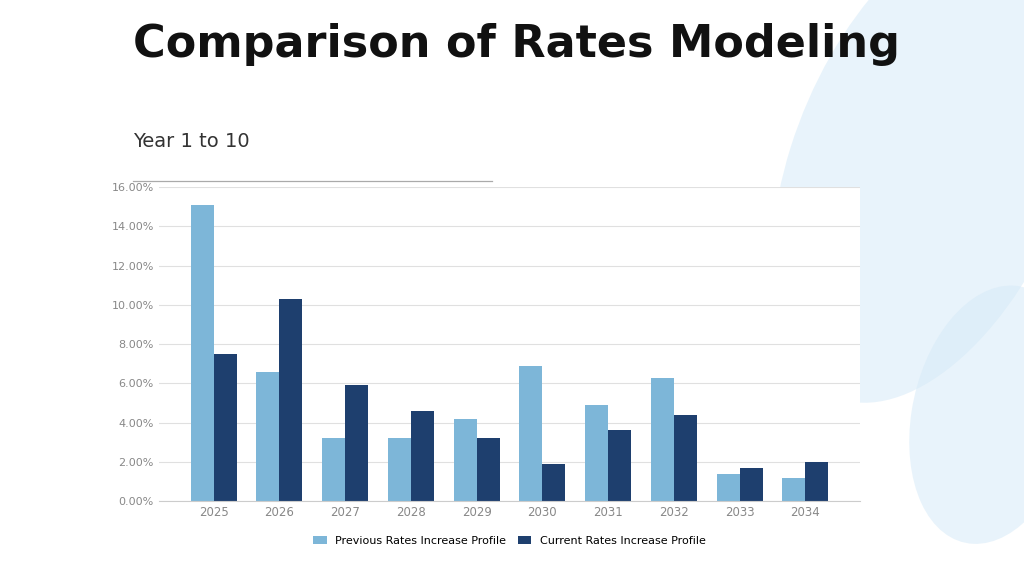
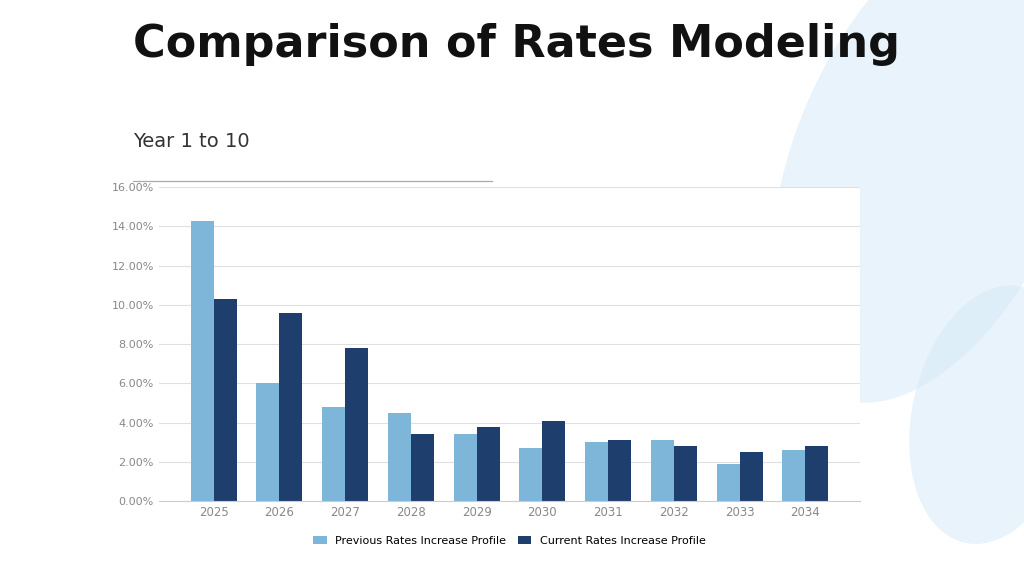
Previous Rates Increase Profile/2025: 15.1% -> 14.3%
Current Rates Increase Profile/2025: 7.5% -> 10.3%
Previous Rates Increase Profile/2026: 6.6% -> 6.0%
Current Rates Increase Profile/2026: 10.3% -> 9.6%
Previous Rates Increase Profile/2027: 3.2% -> 4.8%
Current Rates Increase Profile/2027: 5.9% -> 7.8%
Previous Rates Increase Profile/2028: 3.2% -> 4.5%
Current Rates Increase Profile/2028: 4.6% -> 3.4%
Previous Rates Increase Profile/2029: 4.2% -> 3.4%
Current Rates Increase Profile/2029: 3.2% -> 3.8%
Previous Rates Increase Profile/2030: 6.9% -> 2.7%
Current Rates Increase Profile/2030: 1.9% -> 4.1%
Previous Rates Increase Profile/2031: 4.9% -> 3.0%
Current Rates Increase Profile/2031: 3.6% -> 3.1%
Previous Rates Increase Profile/2032: 6.3% -> 3.1%
Current Rates Increase Profile/2032: 4.4% -> 2.8%
Previous Rates Increase Profile/2033: 1.4% -> 1.9%
Current Rates Increase Profile/2033: 1.7% -> 2.5%
Previous Rates Increase Profile/2034: 1.2% -> 2.6%
Current Rates Increase Profile/2034: 2.0% -> 2.8%
